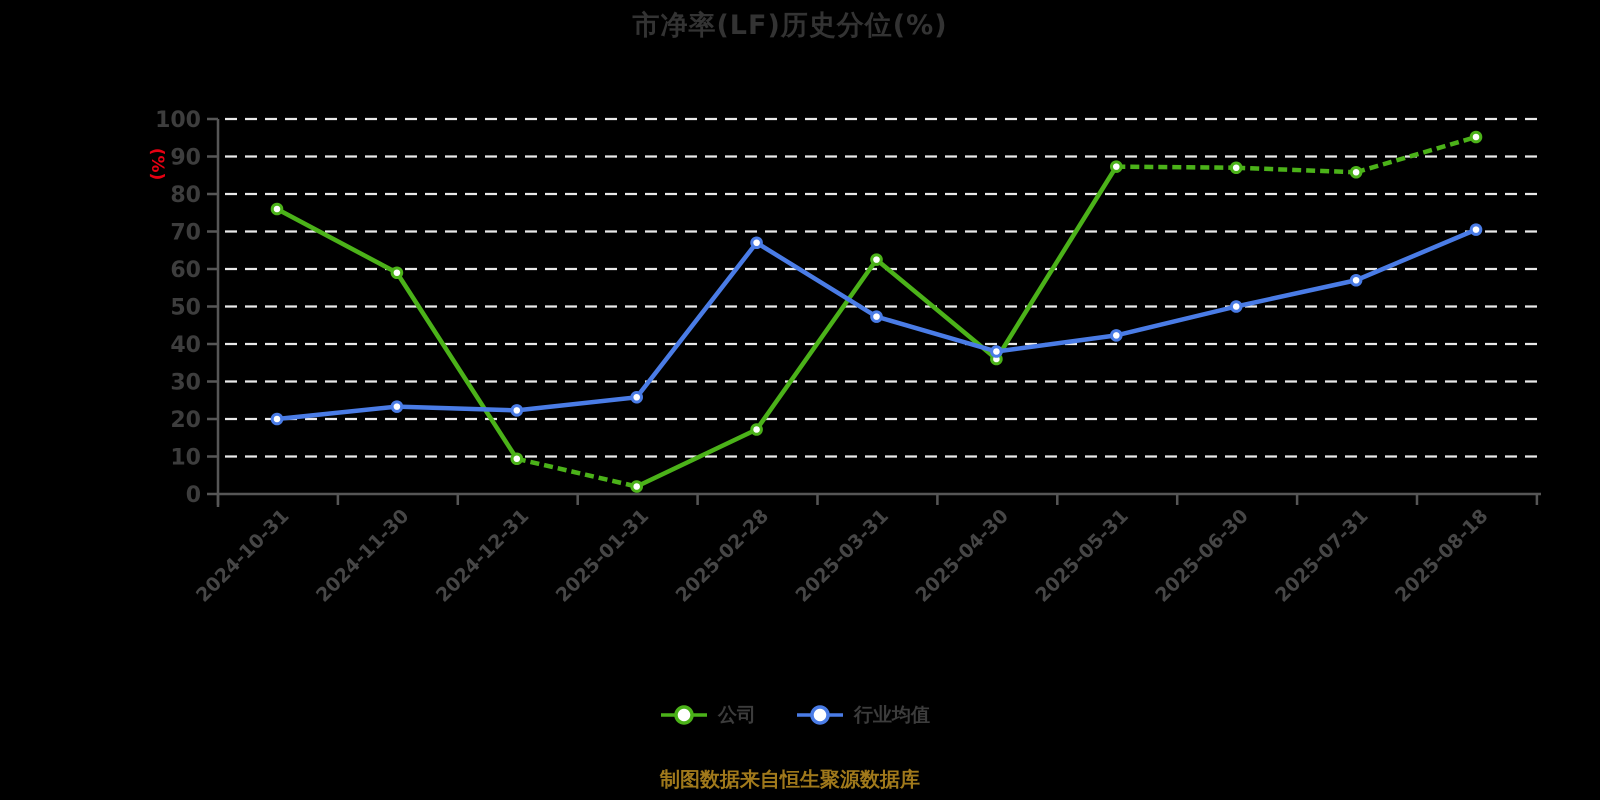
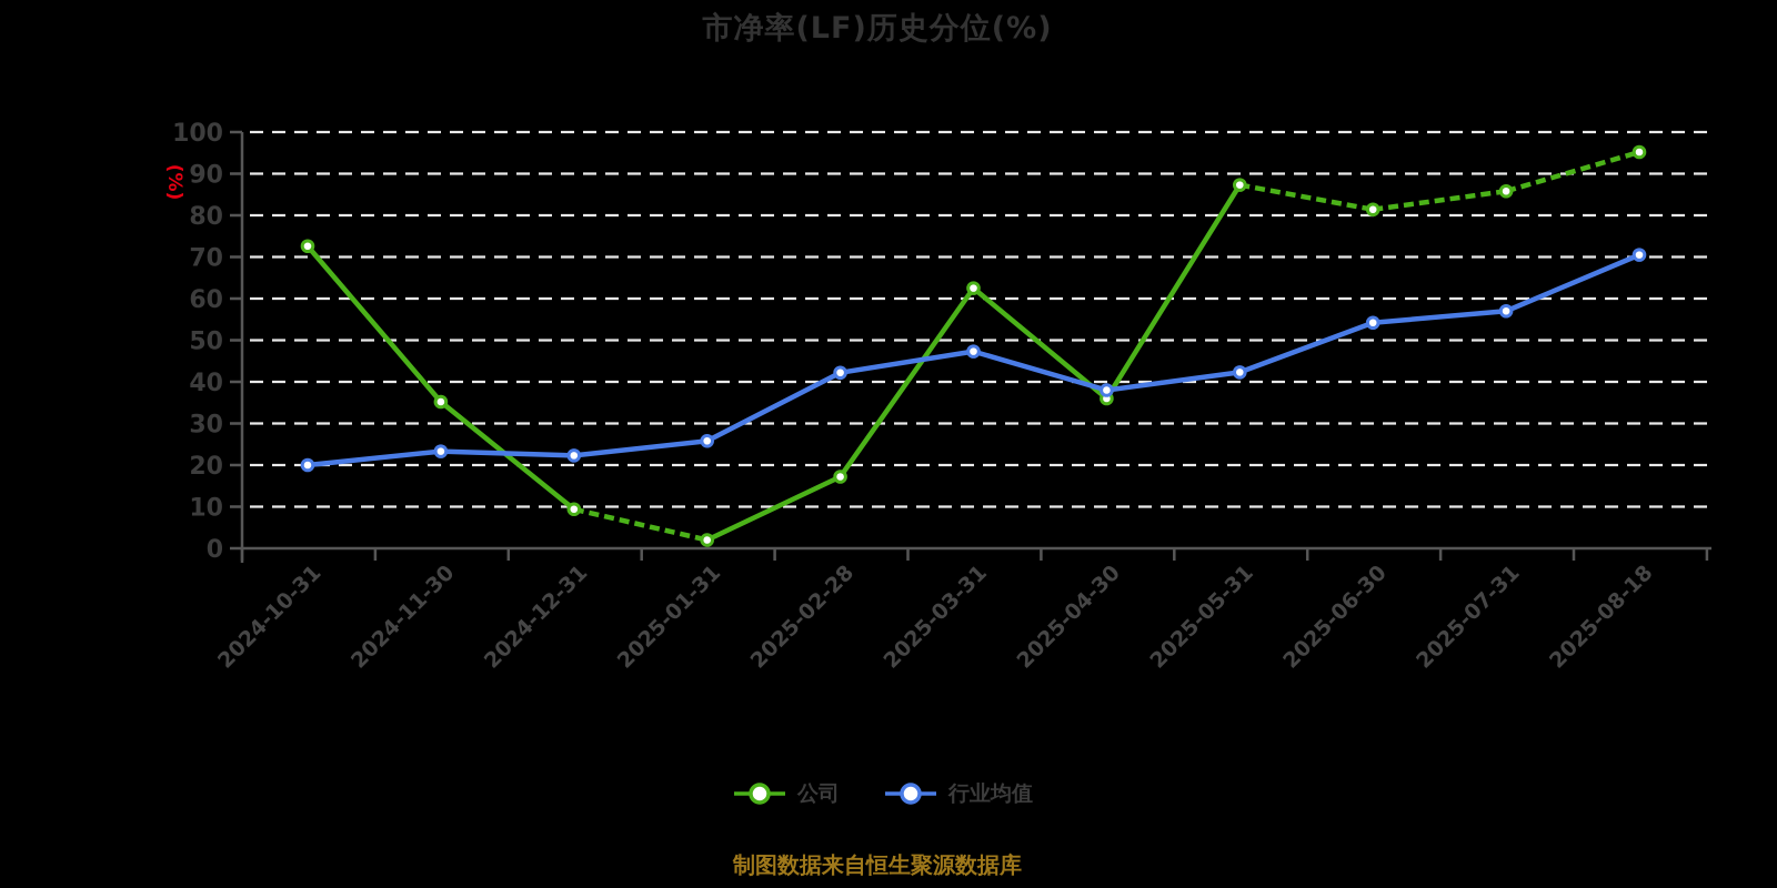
公司/2024-10-31: 76 -> 73
公司/2024-11-30: 59 -> 35
行业均值/2025-02-28: 67 -> 42
公司/2025-06-30: 87 -> 81
行业均值/2025-06-30: 50 -> 54
